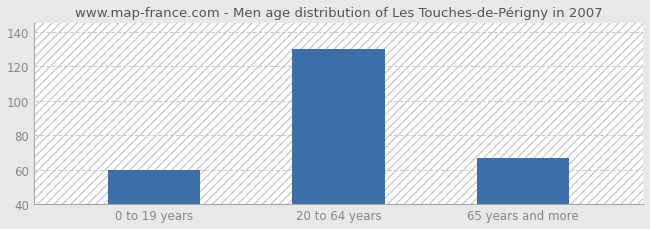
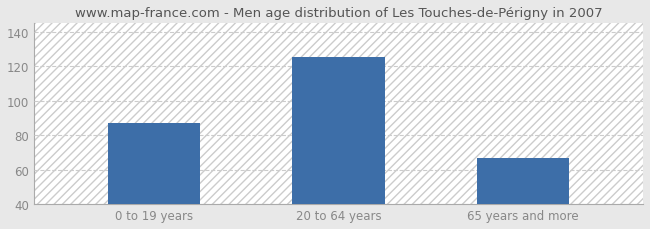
0 to 19 years: 60 -> 87
20 to 64 years: 130 -> 125
